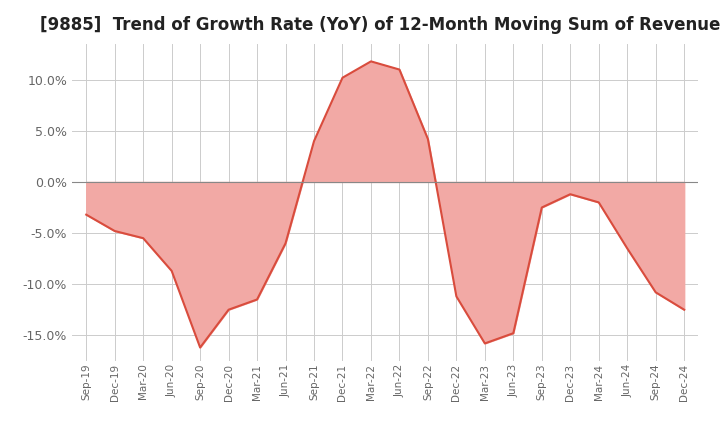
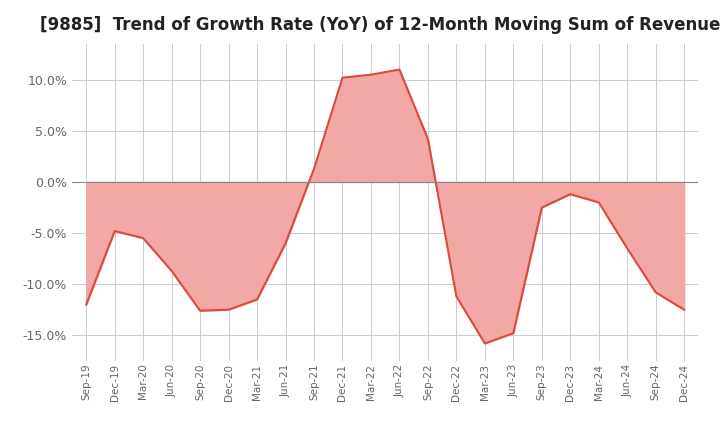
Sep-19: -3.2% -> -12.0%
Sep-20: -16.2% -> -12.6%
Sep-21: 4.0% -> 1.3%
Mar-22: 11.8% -> 10.5%
